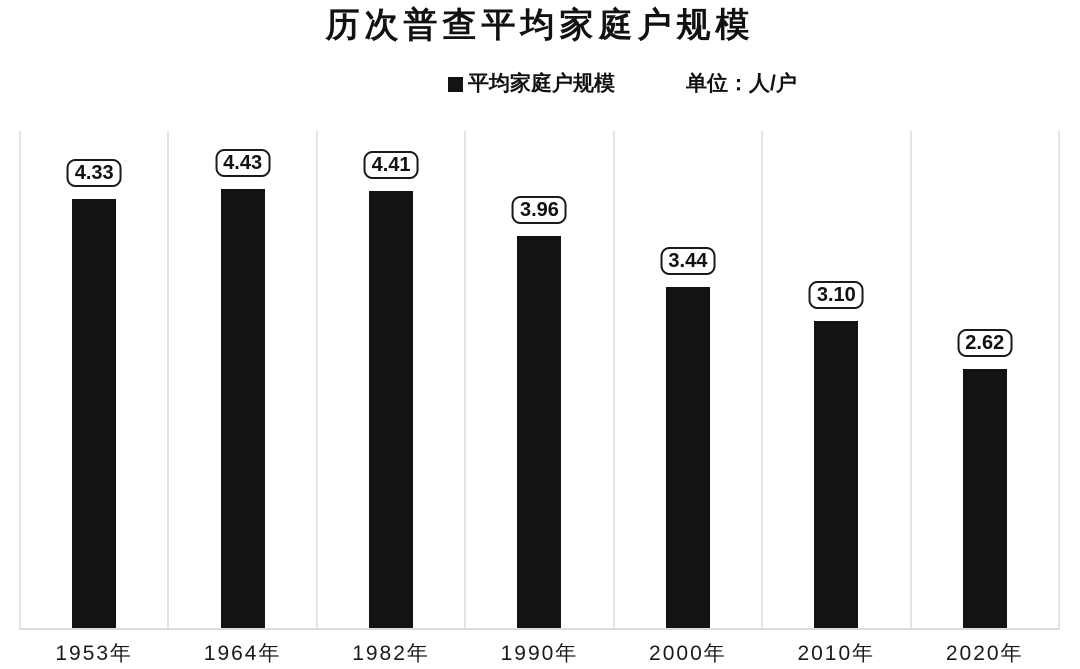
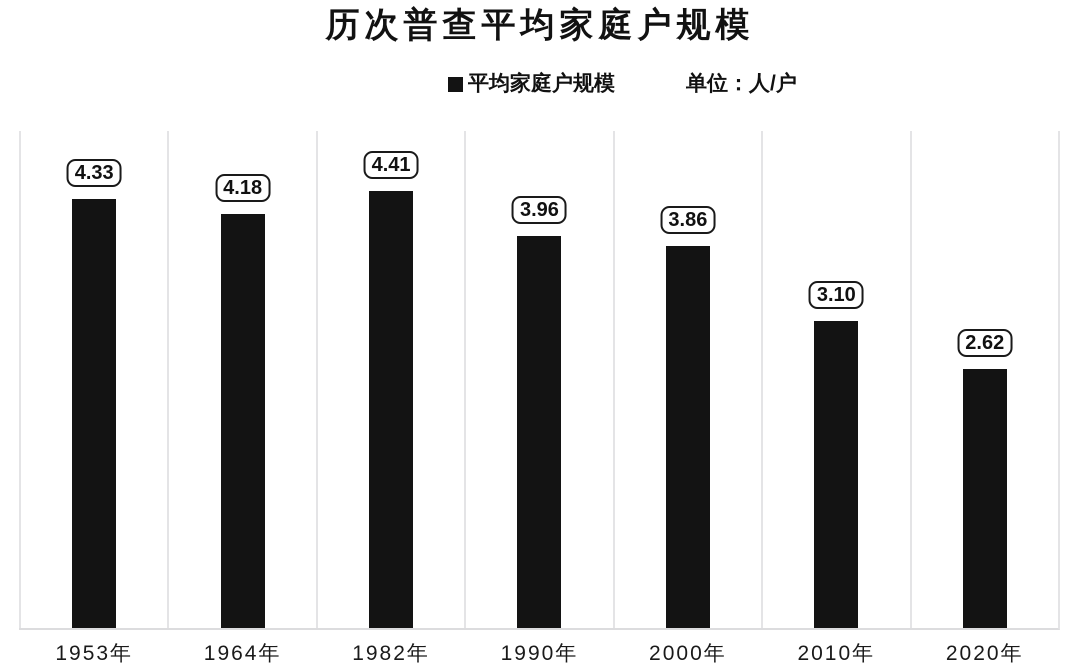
1964年: 4.43 -> 4.18
2000年: 3.44 -> 3.86
